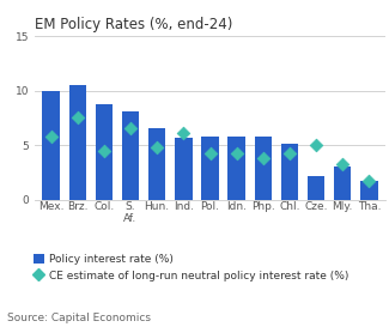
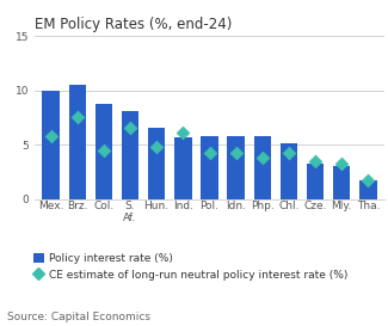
Policy interest rate (%)/Cze.: 2.2 -> 3.2
CE estimate of long-run neutral policy interest rate (%)/Cze.: 5.0 -> 3.5
